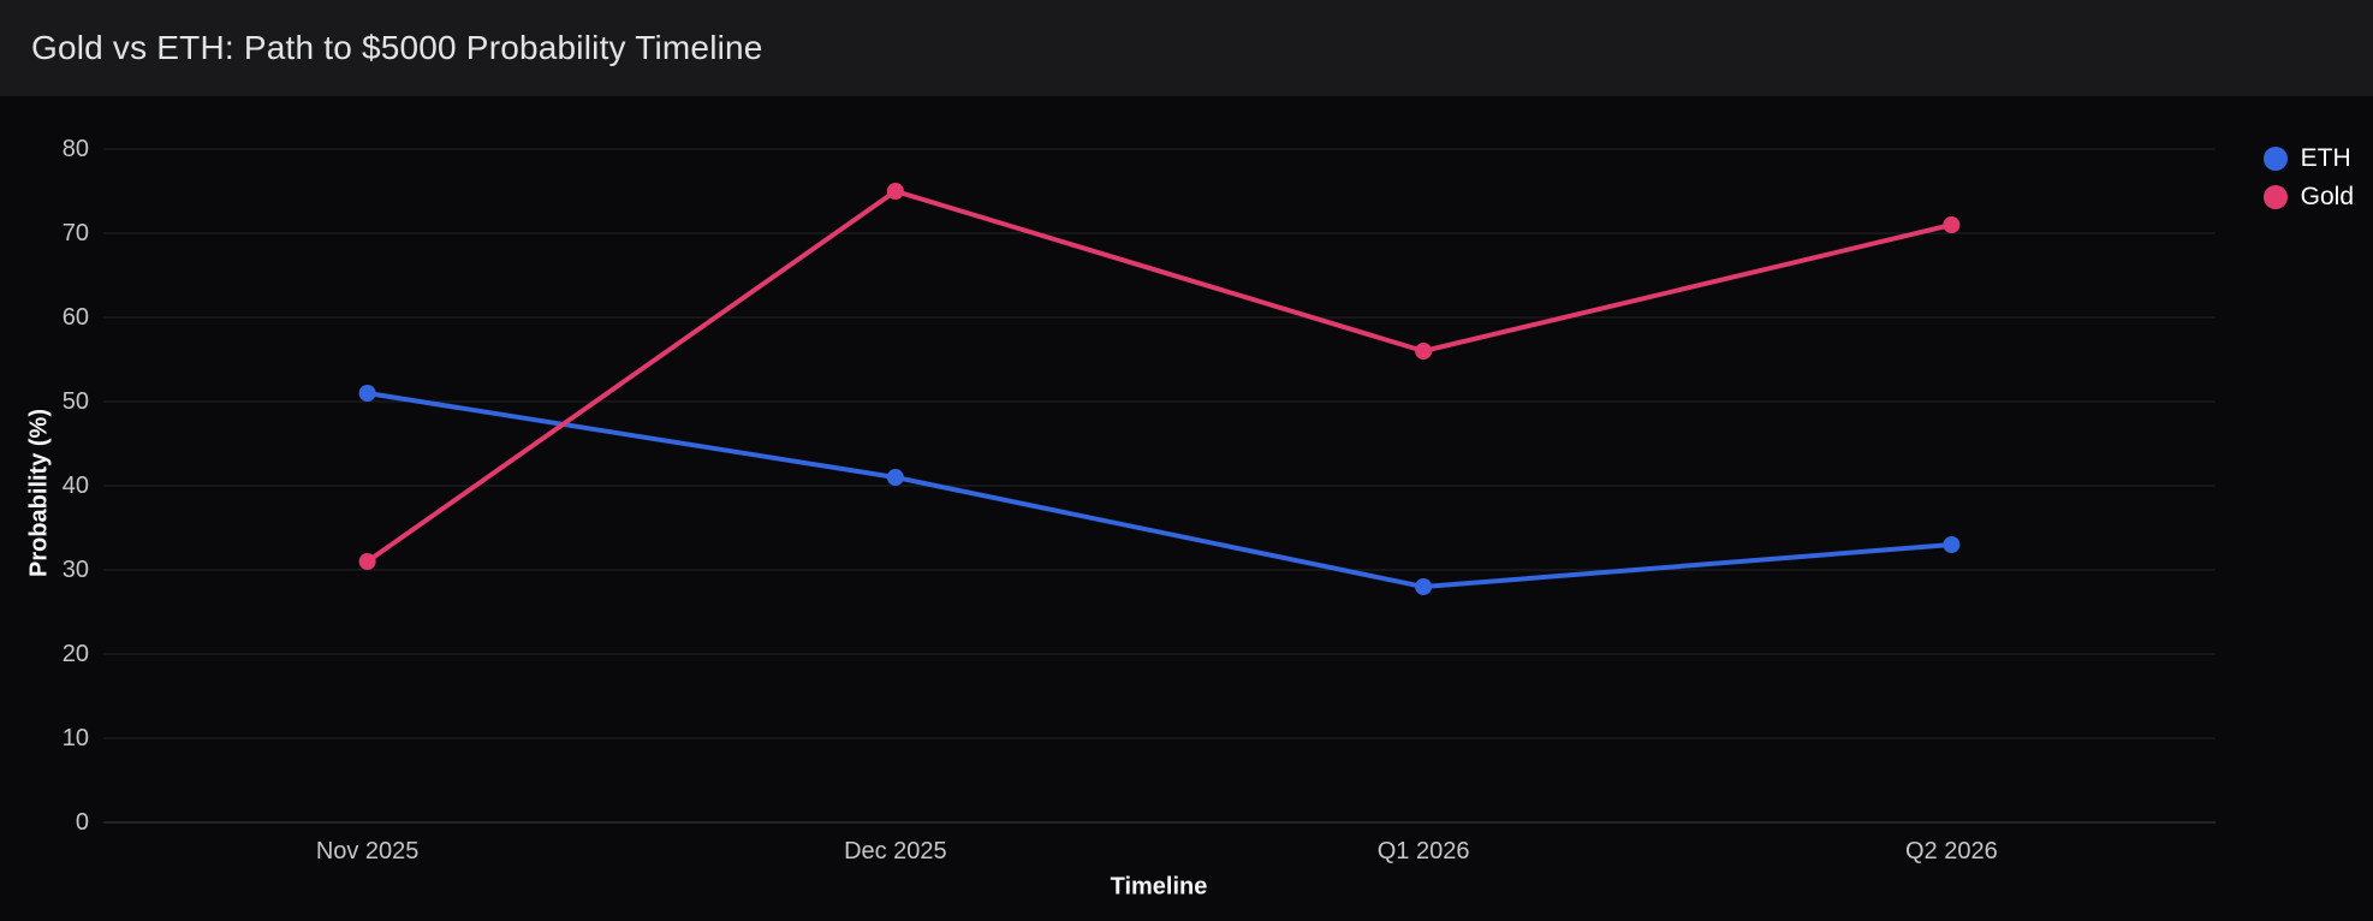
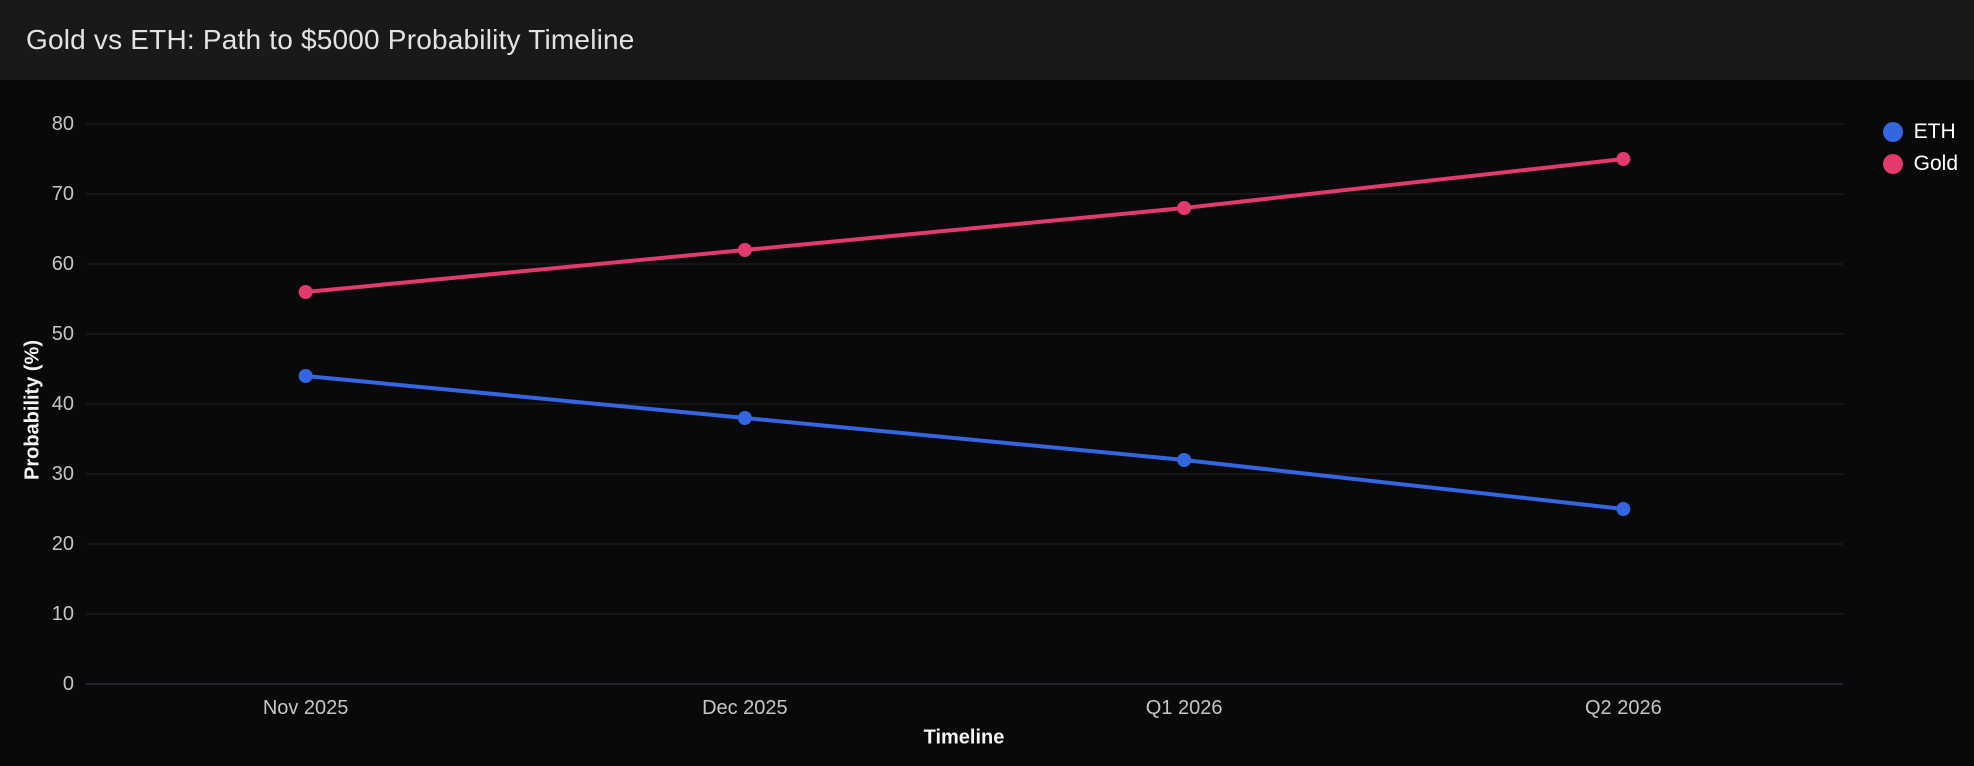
ETH/Nov 2025: 51 -> 44
Gold/Nov 2025: 31 -> 56
ETH/Dec 2025: 41 -> 38
Gold/Dec 2025: 75 -> 62
ETH/Q1 2026: 28 -> 32
Gold/Q1 2026: 56 -> 68
ETH/Q2 2026: 33 -> 25
Gold/Q2 2026: 71 -> 75
